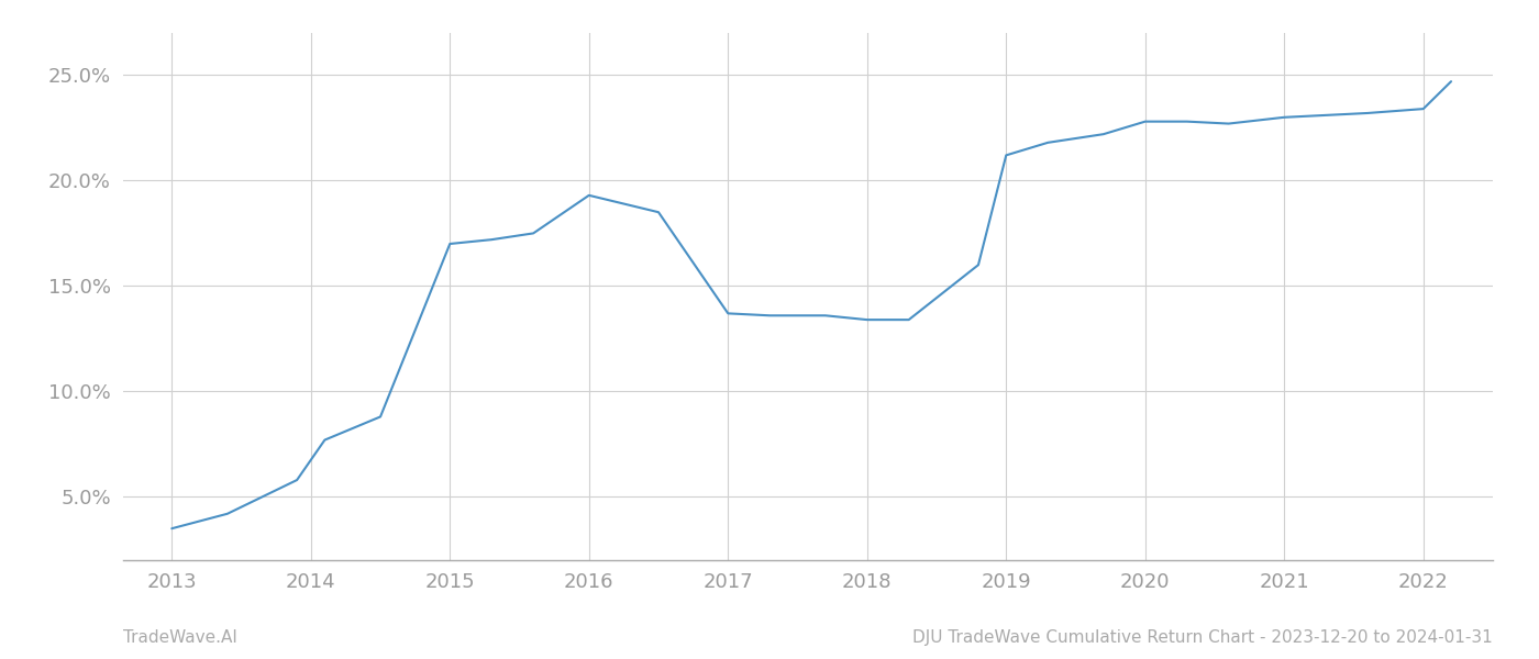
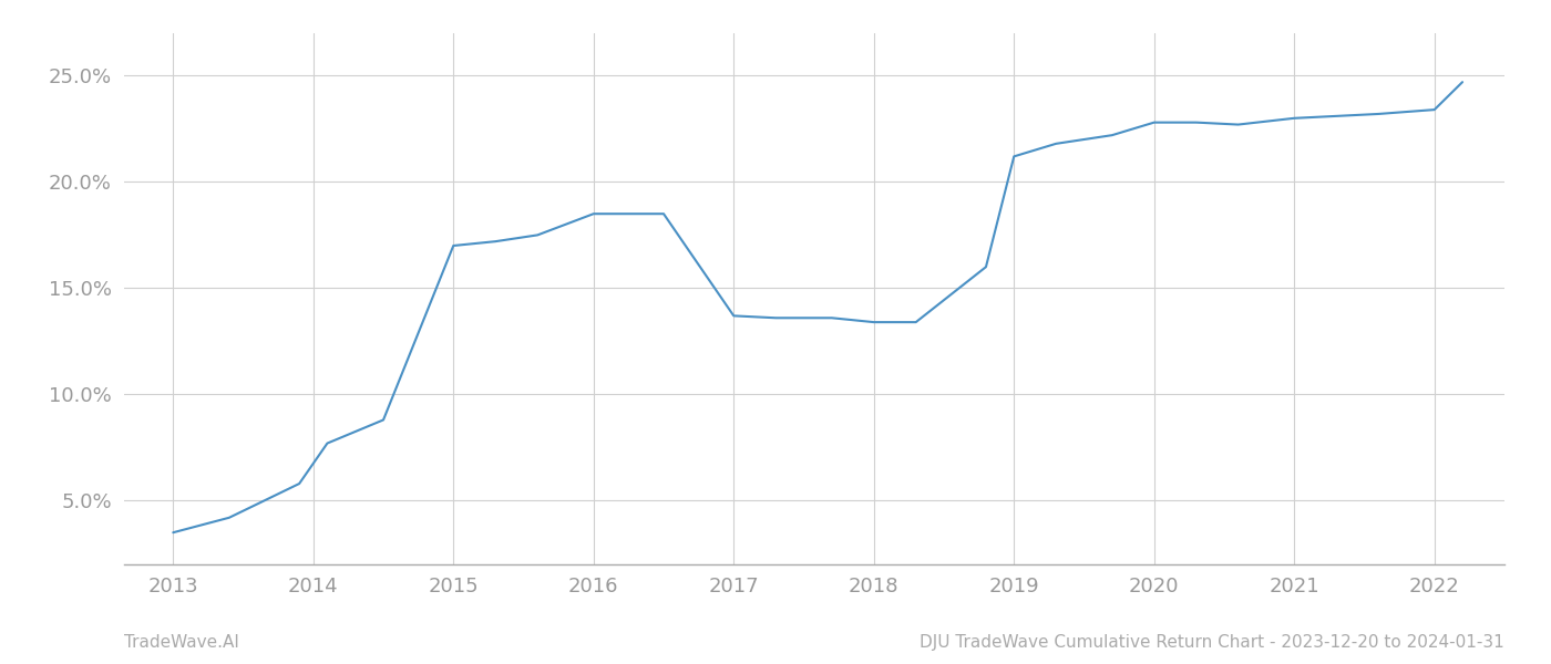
2016: 19.3% -> 18.5%
